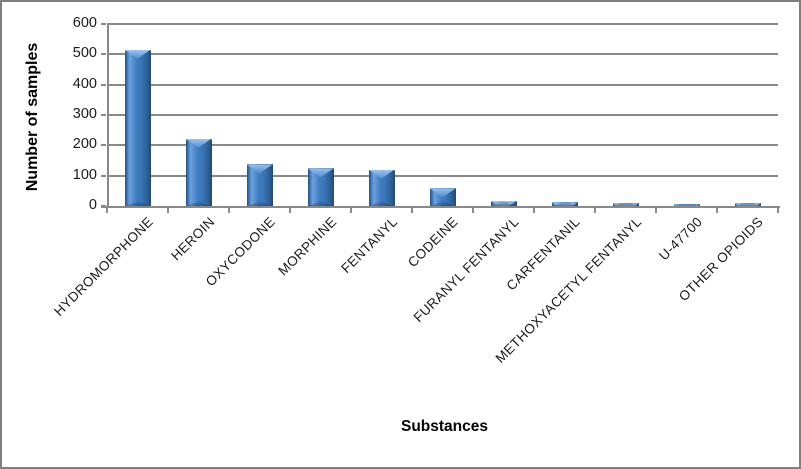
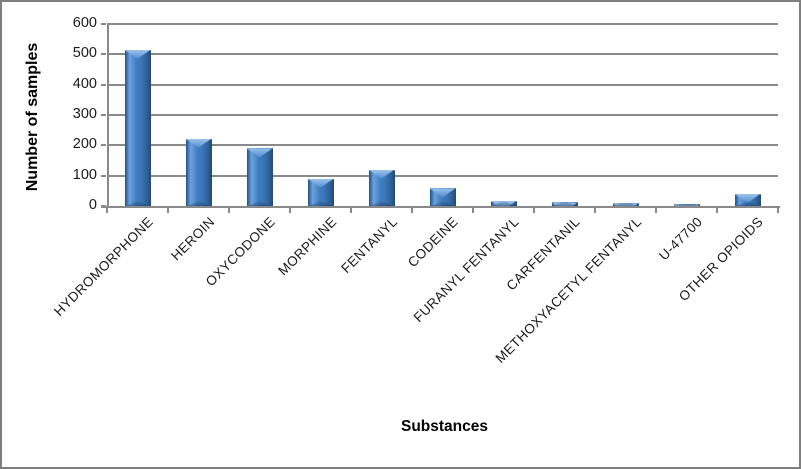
OXYCODONE: 140 -> 190
MORPHINE: 120 -> 90
OTHER OPIOIDS: 10 -> 40
